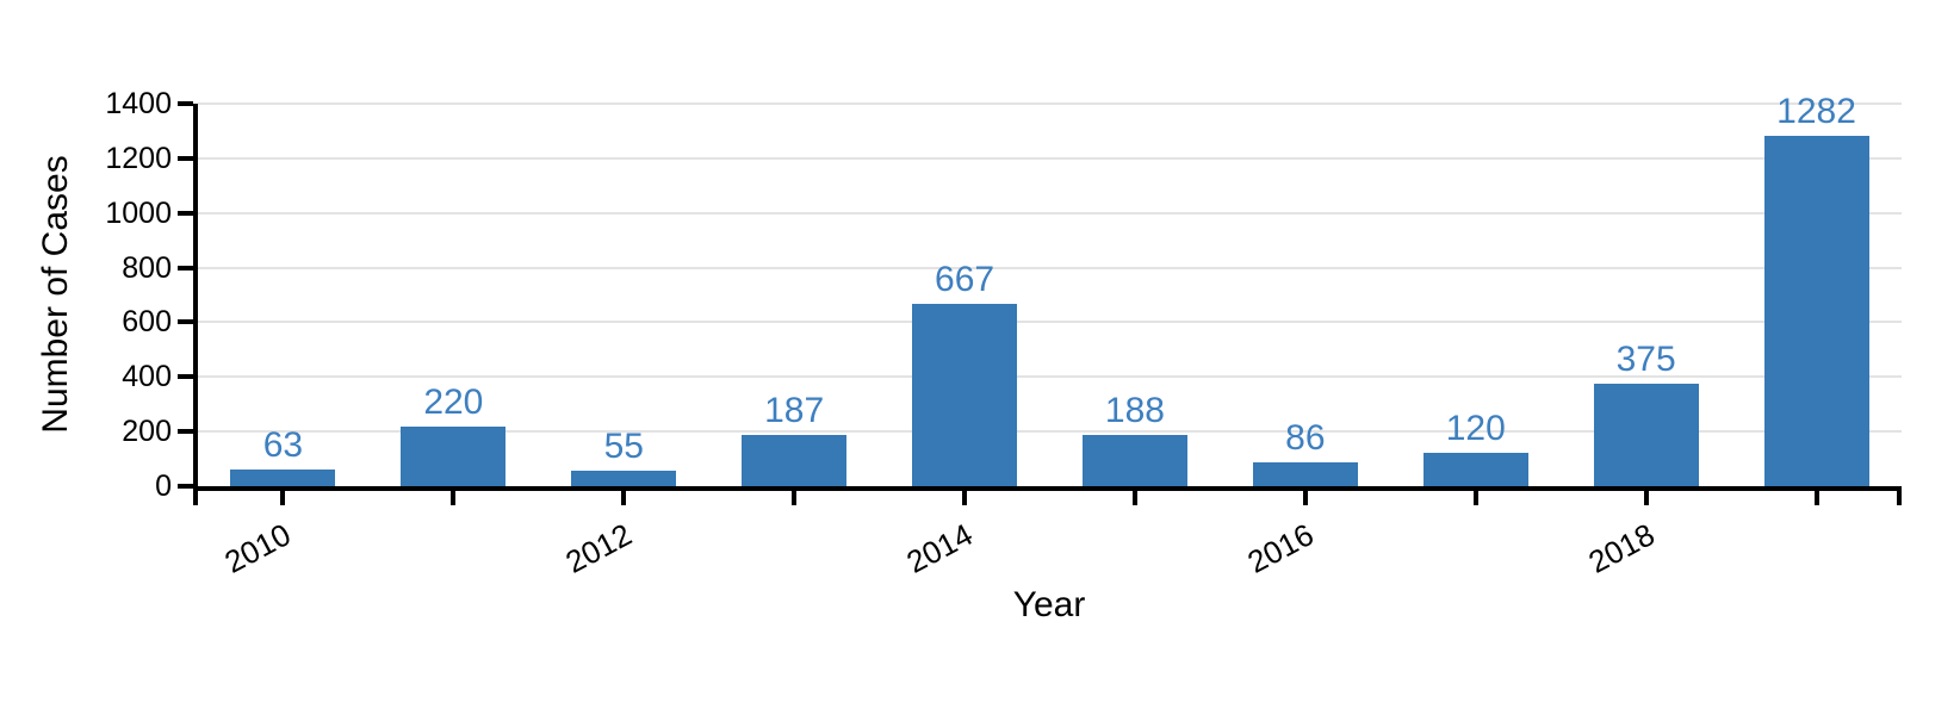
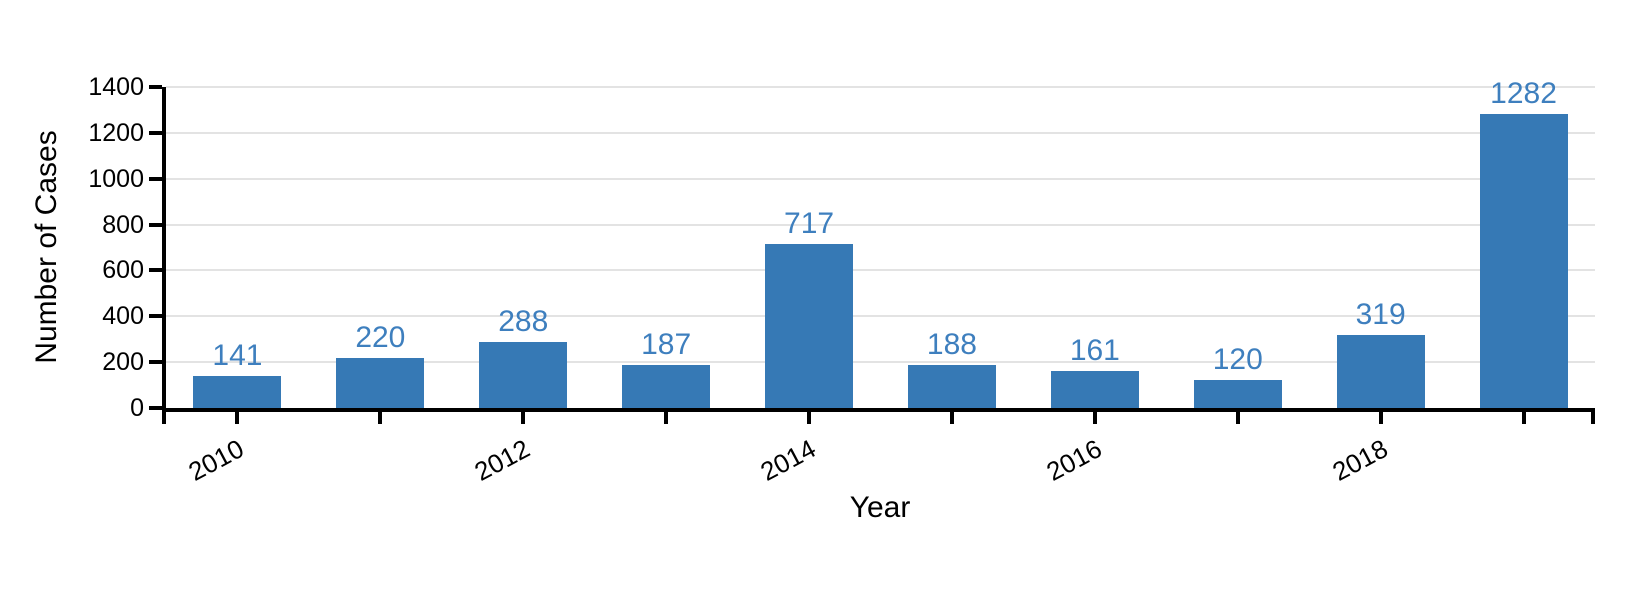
2010: 63 -> 141
2012: 55 -> 288
2014: 667 -> 717
2016: 86 -> 161
2018: 375 -> 319
